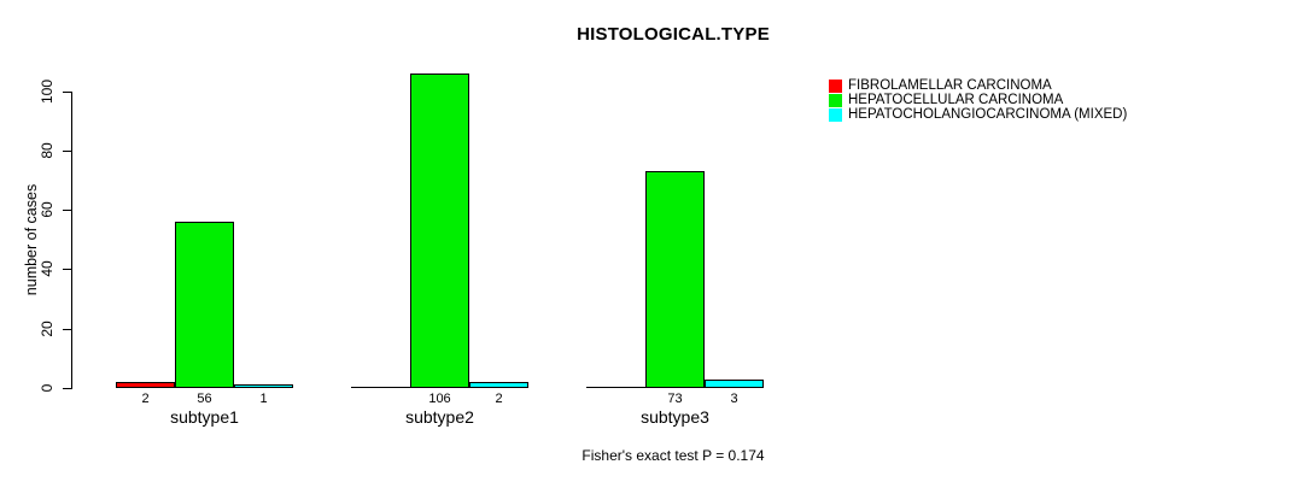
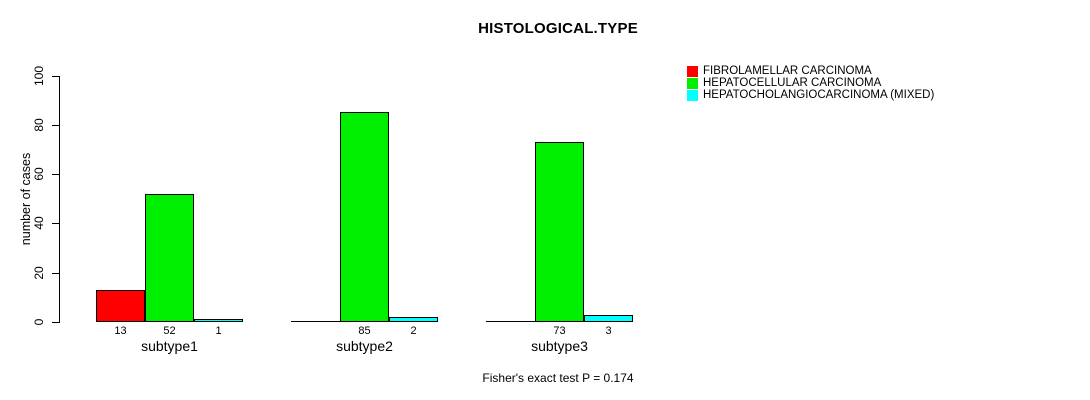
FIBROLAMELLAR CARCINOMA/subtype1: 2 -> 13
HEPATOCELLULAR CARCINOMA/subtype1: 56 -> 52
HEPATOCELLULAR CARCINOMA/subtype2: 106 -> 85
